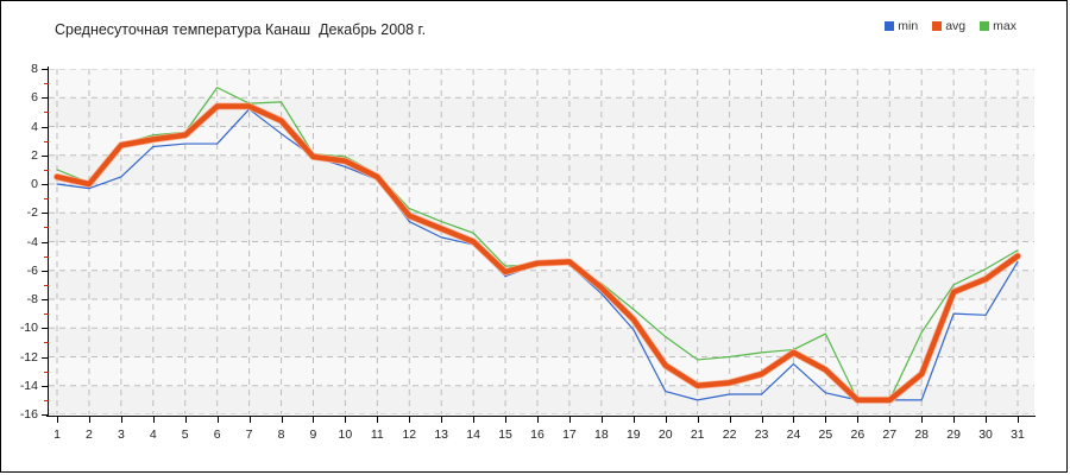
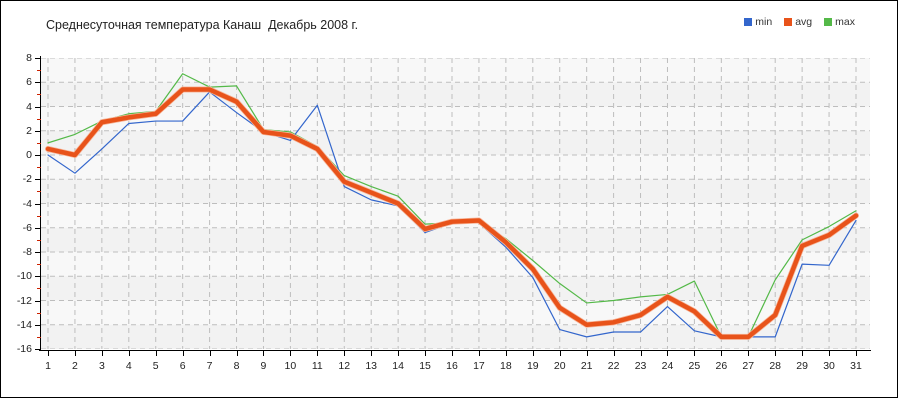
min/2: -0.3 -> -1.5
max/2: 0.1 -> 1.7
min/11: 0.3 -> 4.1
